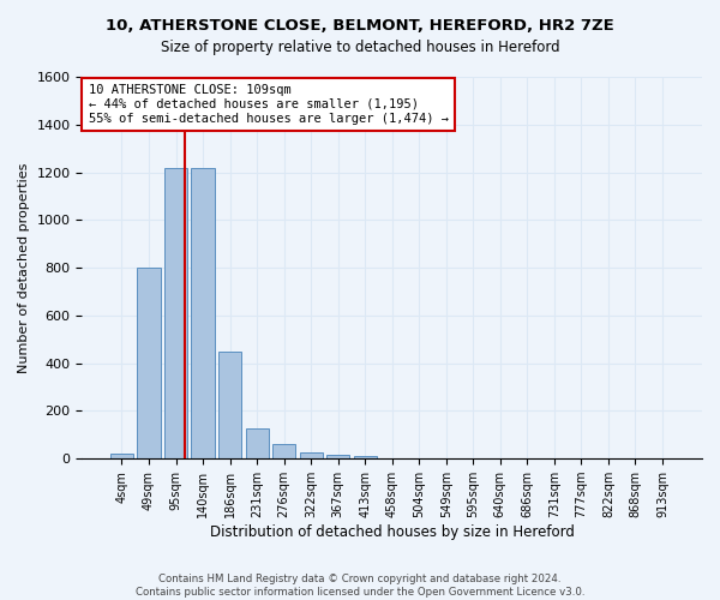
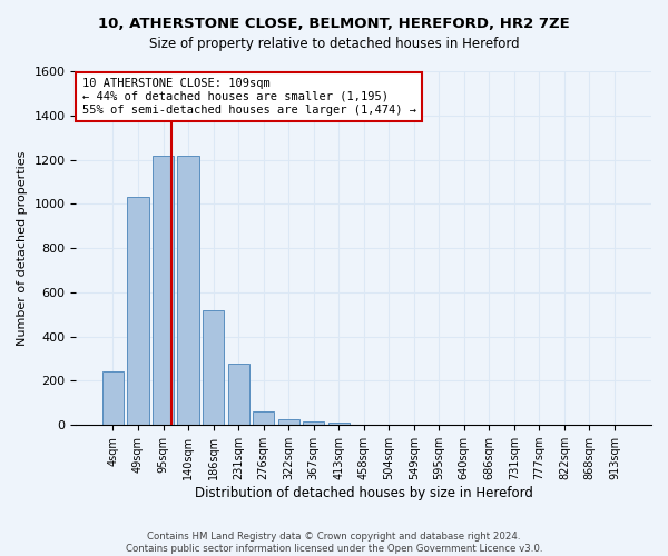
4sqm: 20 -> 240
49sqm: 800 -> 1030
186sqm: 450 -> 520
231sqm: 120 -> 280
